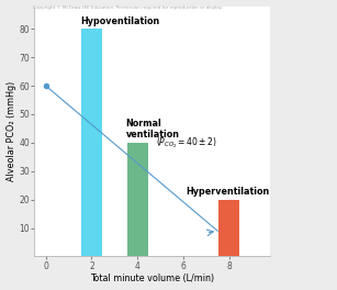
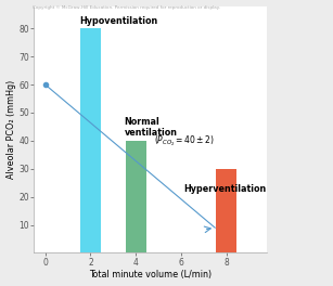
8: 20 -> 30
